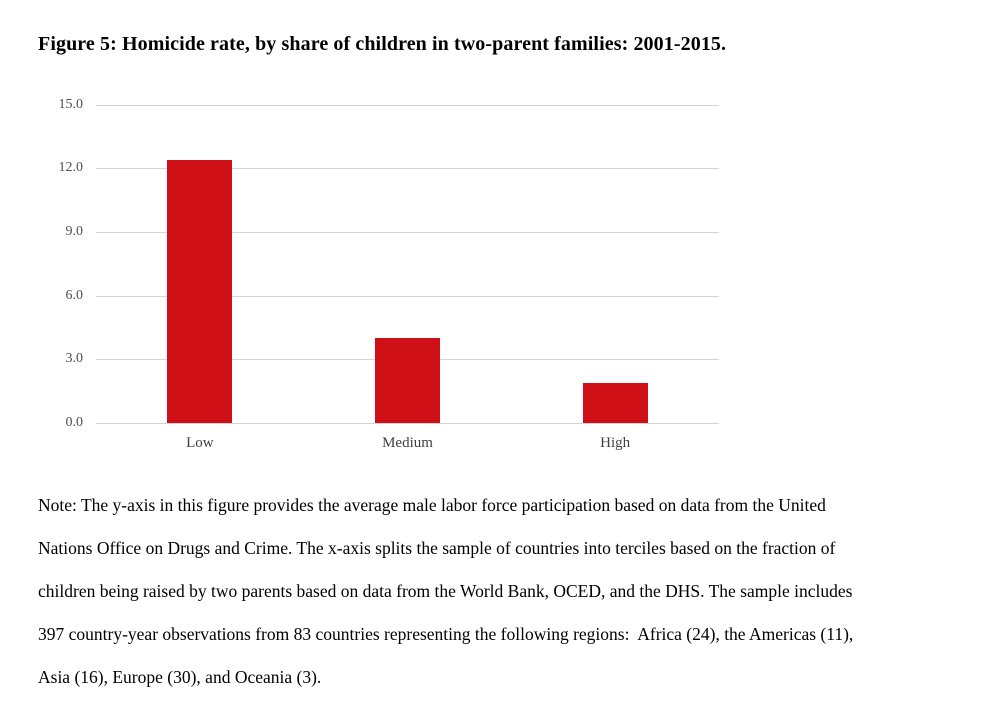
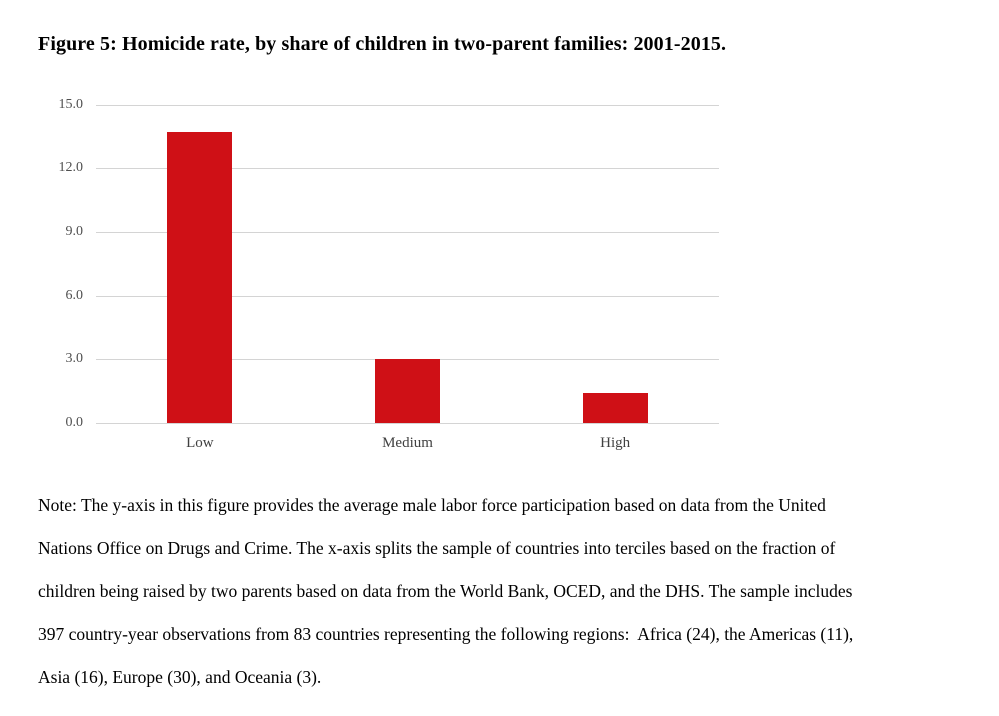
Low: 12.4 -> 13.7
Medium: 4.0 -> 3.0
High: 1.9 -> 1.4
